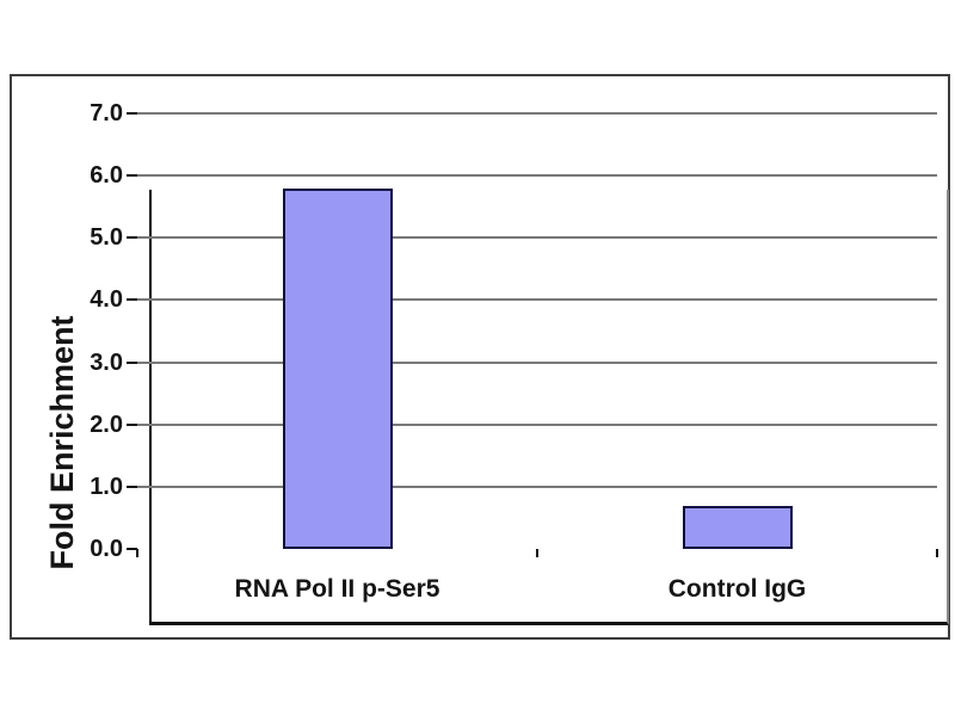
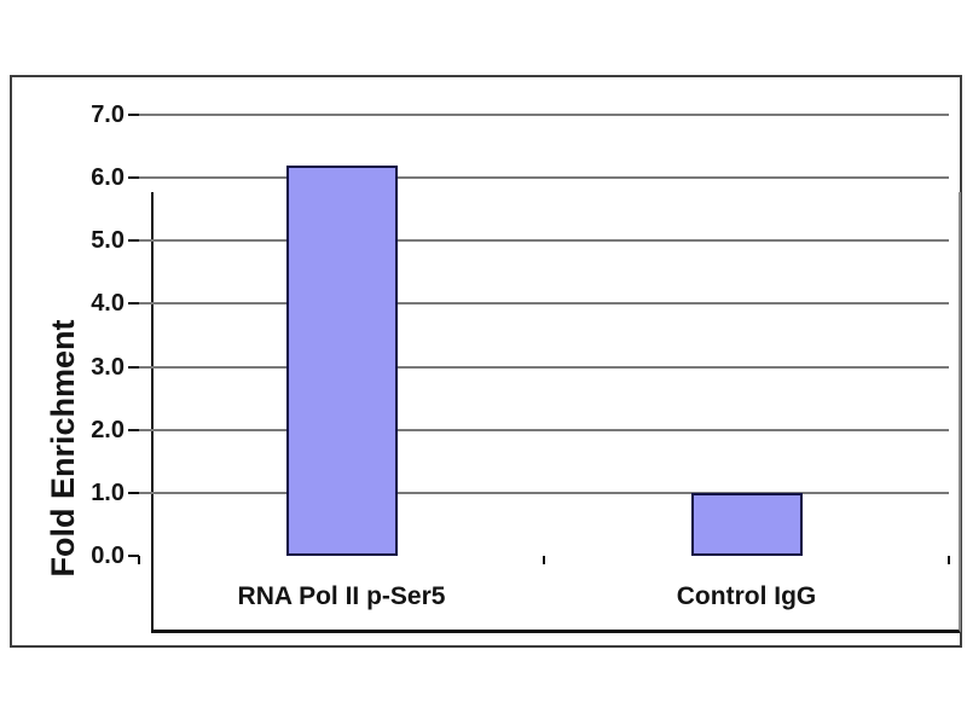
RNA Pol II p-Ser5: 5.8 -> 6.2
Control IgG: 0.7 -> 1.0
